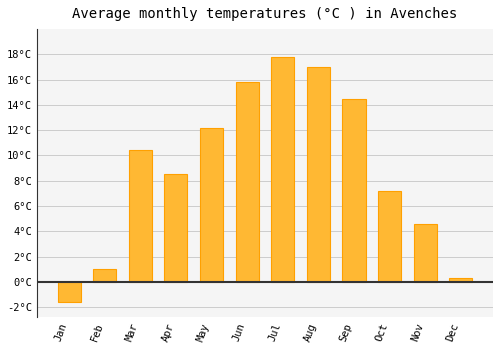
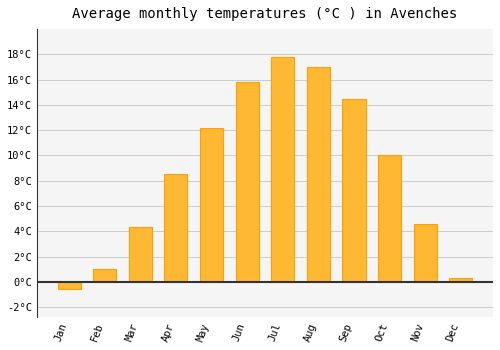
Jan: -1.6°C -> -0.6°C
Mar: 10.4°C -> 4.3°C
Oct: 7.2°C -> 10.0°C
